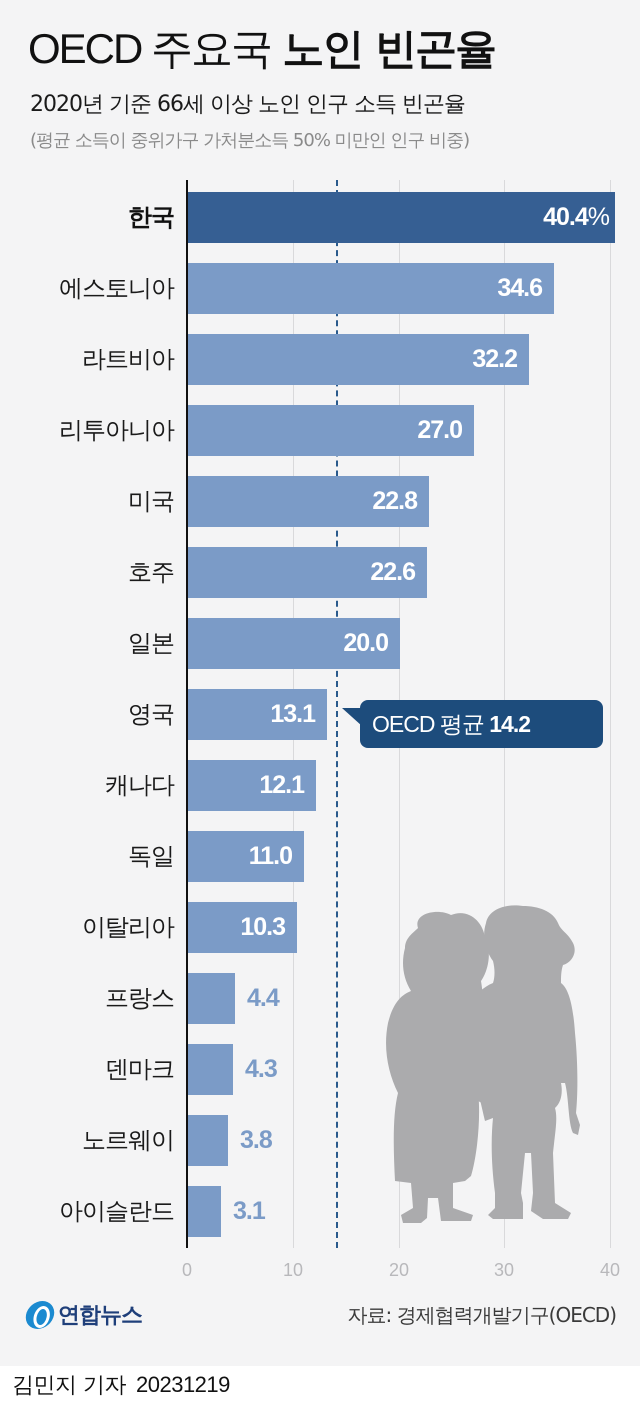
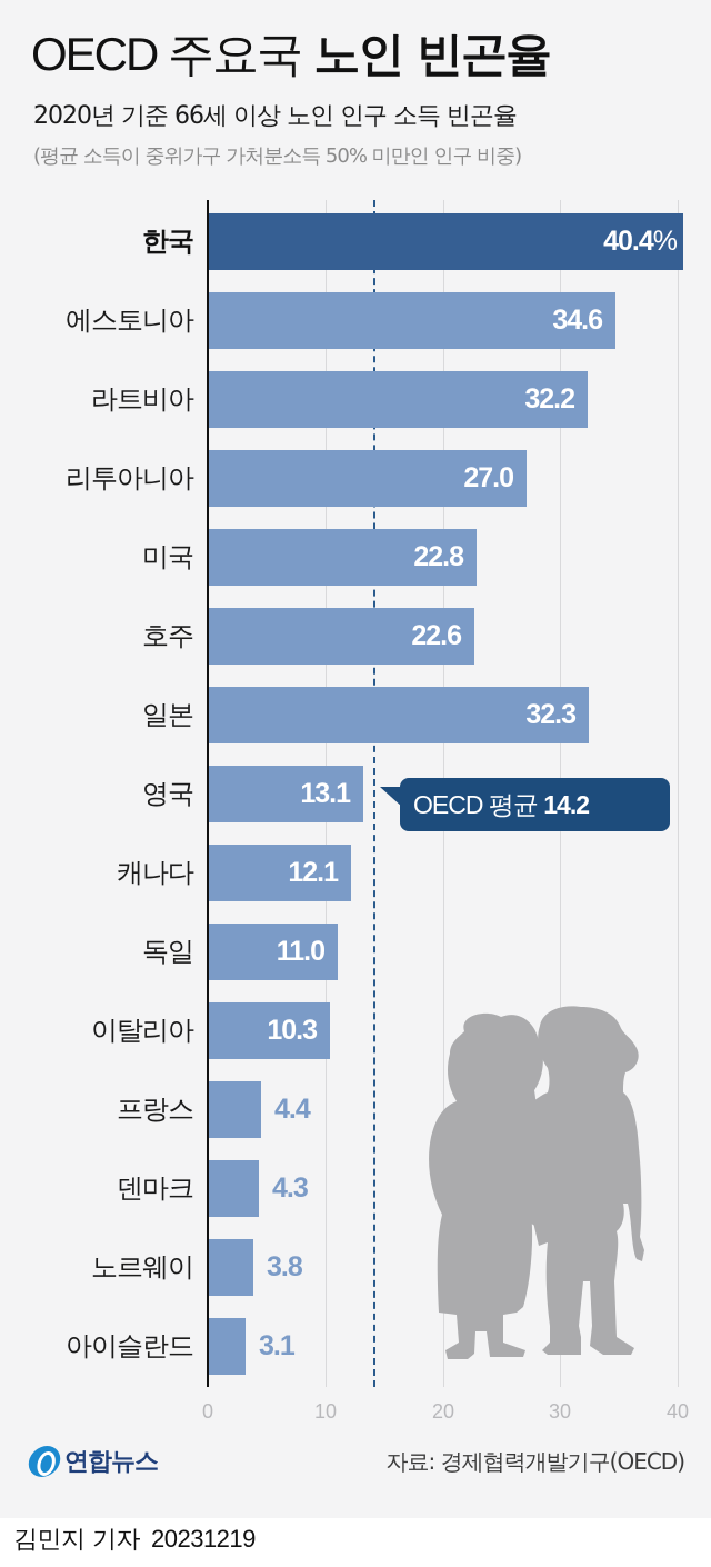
일본: 20.0 -> 32.3
